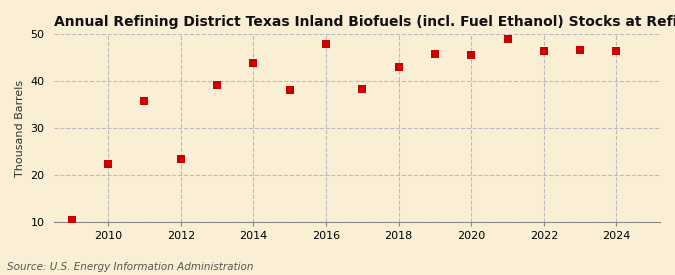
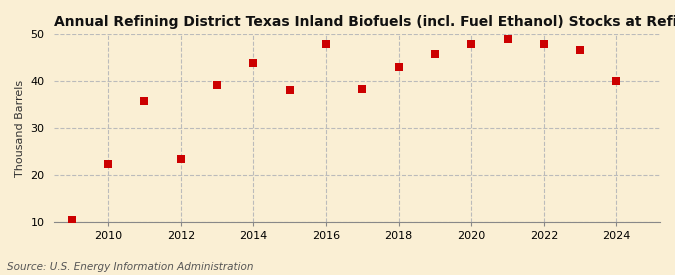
2020: 45.5 -> 48.0
2022: 46.5 -> 48.0
2024: 46.5 -> 40.0
